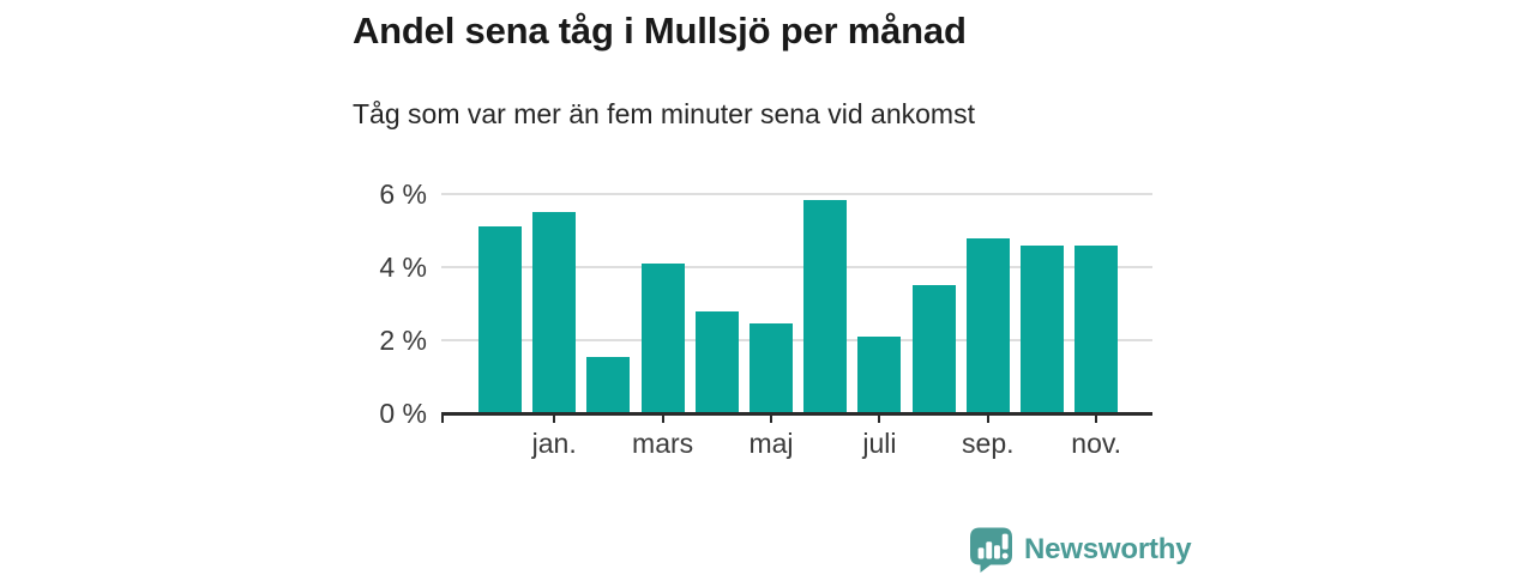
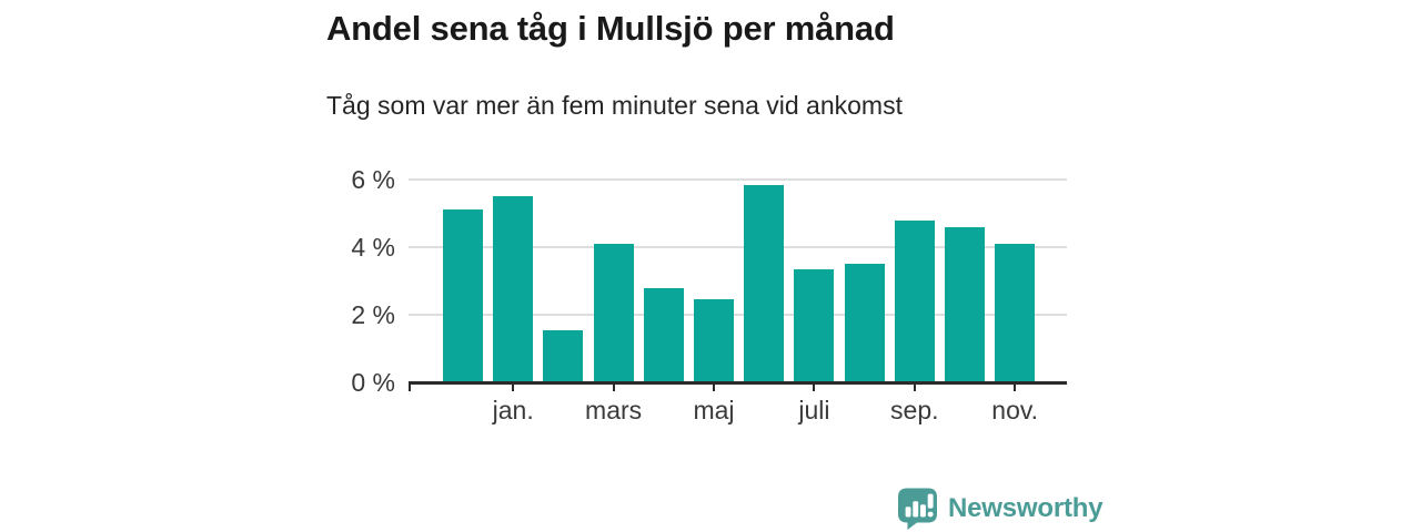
juli: 2.1% -> 3.4%
nov.: 4.6% -> 4.1%
